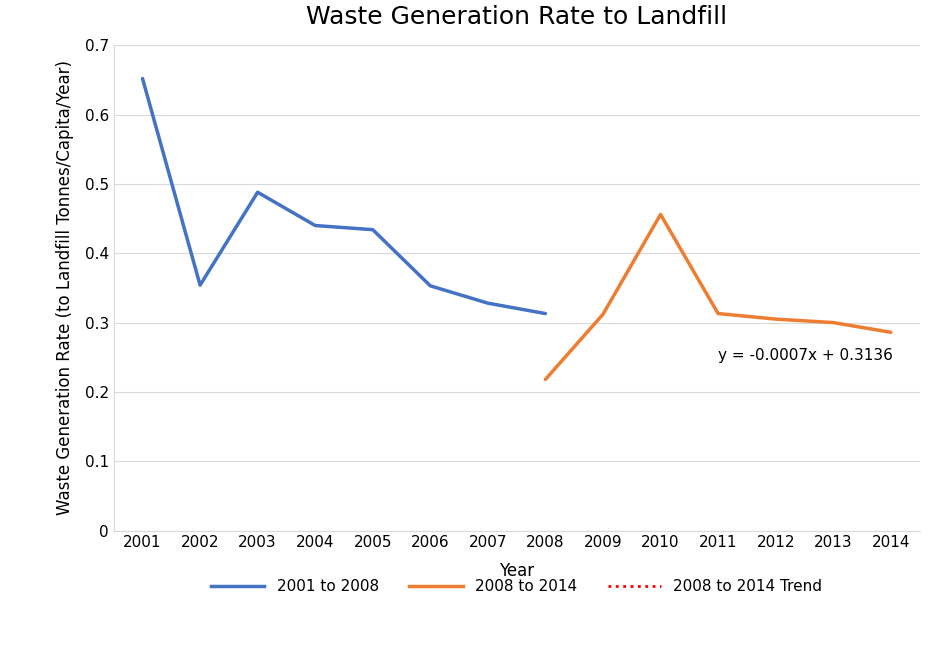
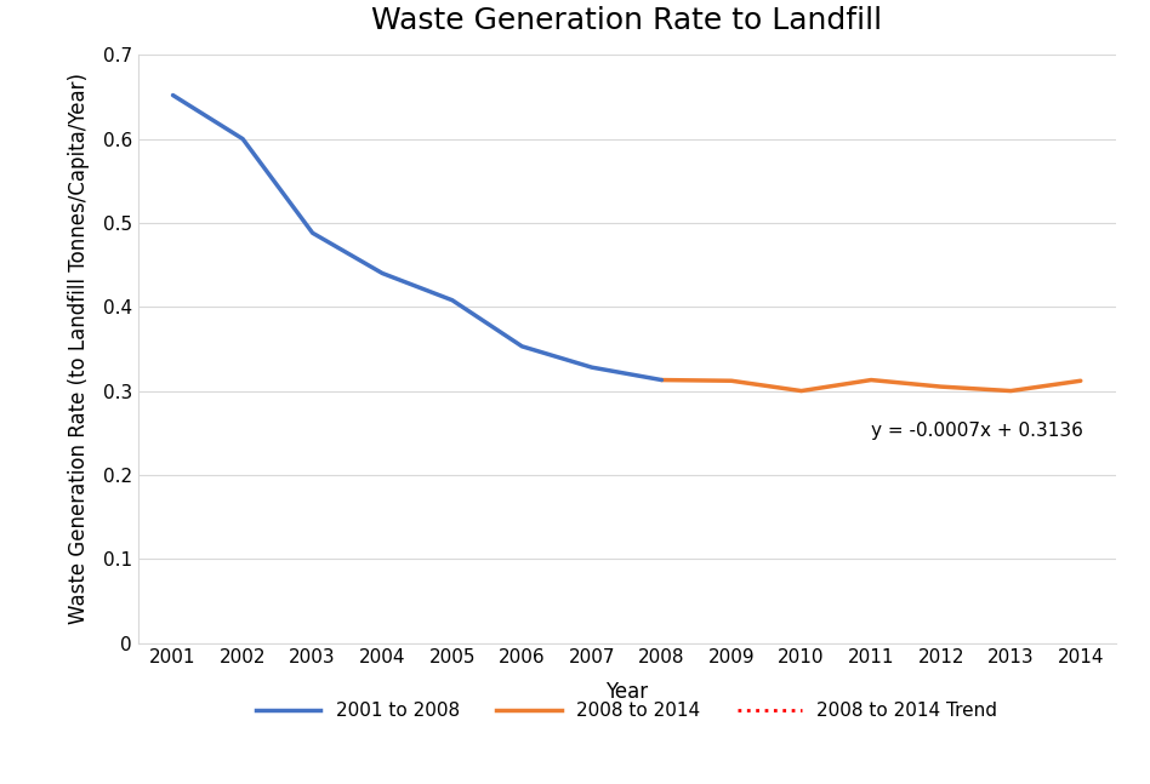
2001 to 2008/2002: 0.354 -> 0.600
2001 to 2008/2005: 0.434 -> 0.408
2008 to 2014/2008: 0.218 -> 0.313
2008 to 2014/2010: 0.456 -> 0.300
2008 to 2014/2014: 0.286 -> 0.312
